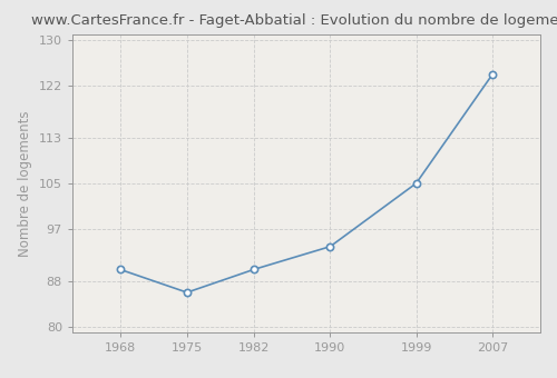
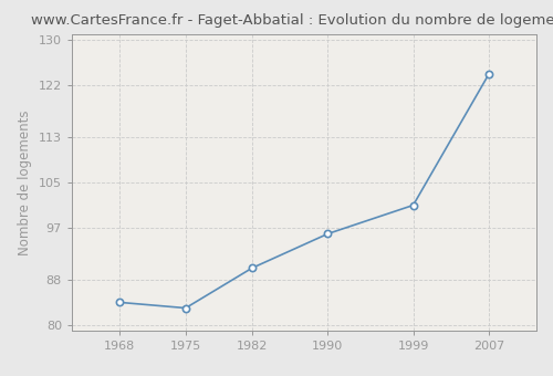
1968: 90 -> 84
1975: 86 -> 83
1990: 94 -> 96
1999: 105 -> 101
